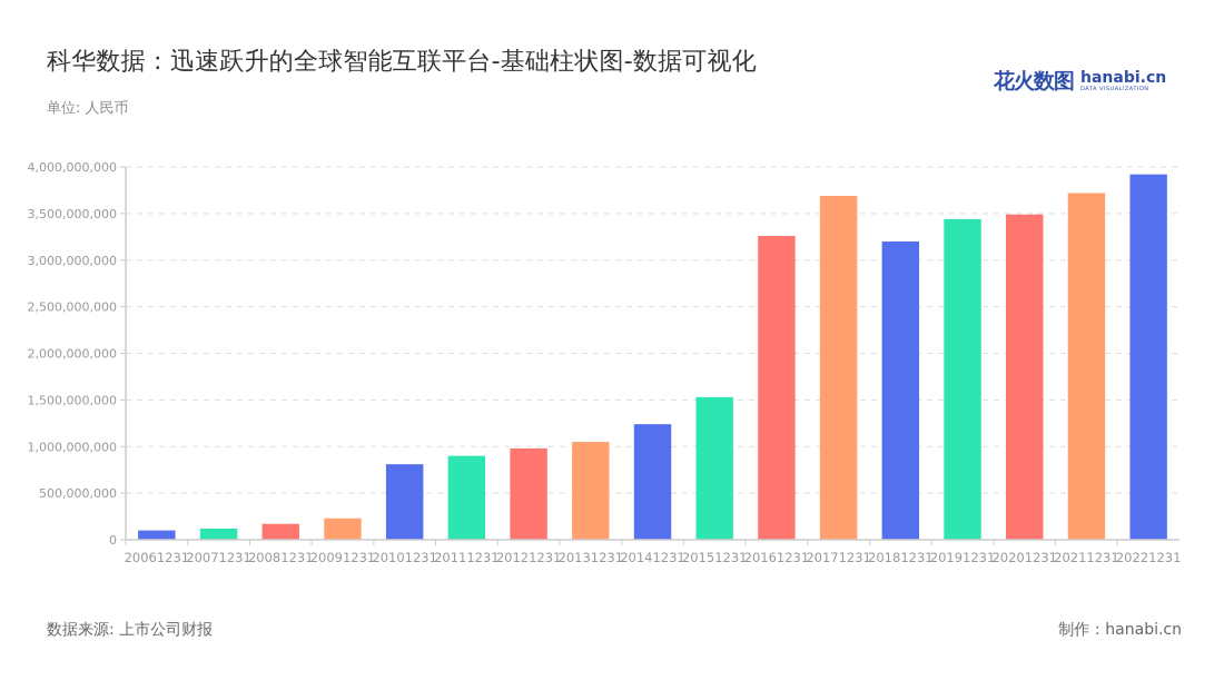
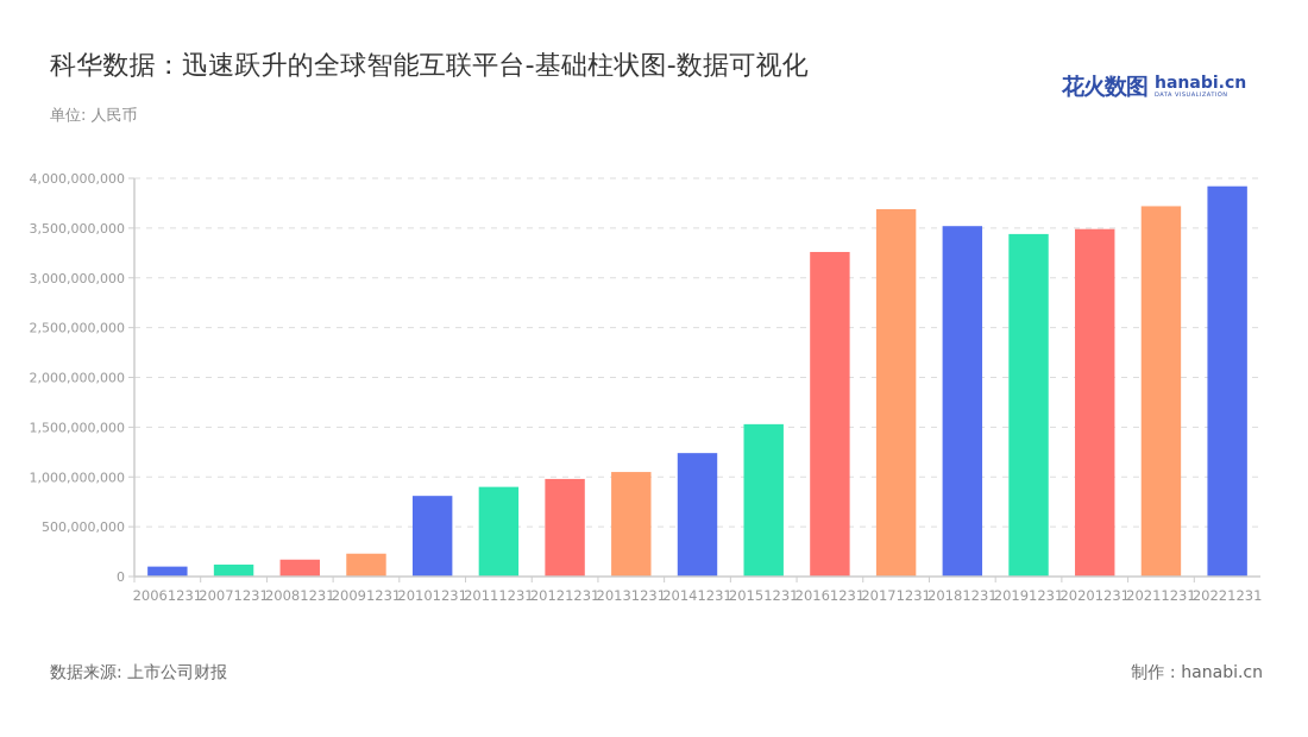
20181231: 3200000000 -> 3500000000
